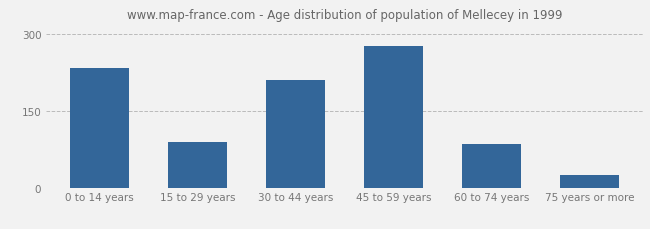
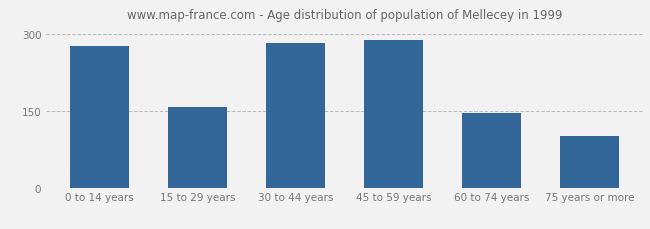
0 to 14 years: 234 -> 278
15 to 29 years: 90 -> 158
30 to 44 years: 210 -> 283
45 to 59 years: 278 -> 288
60 to 74 years: 86 -> 145
75 years or more: 24 -> 100
